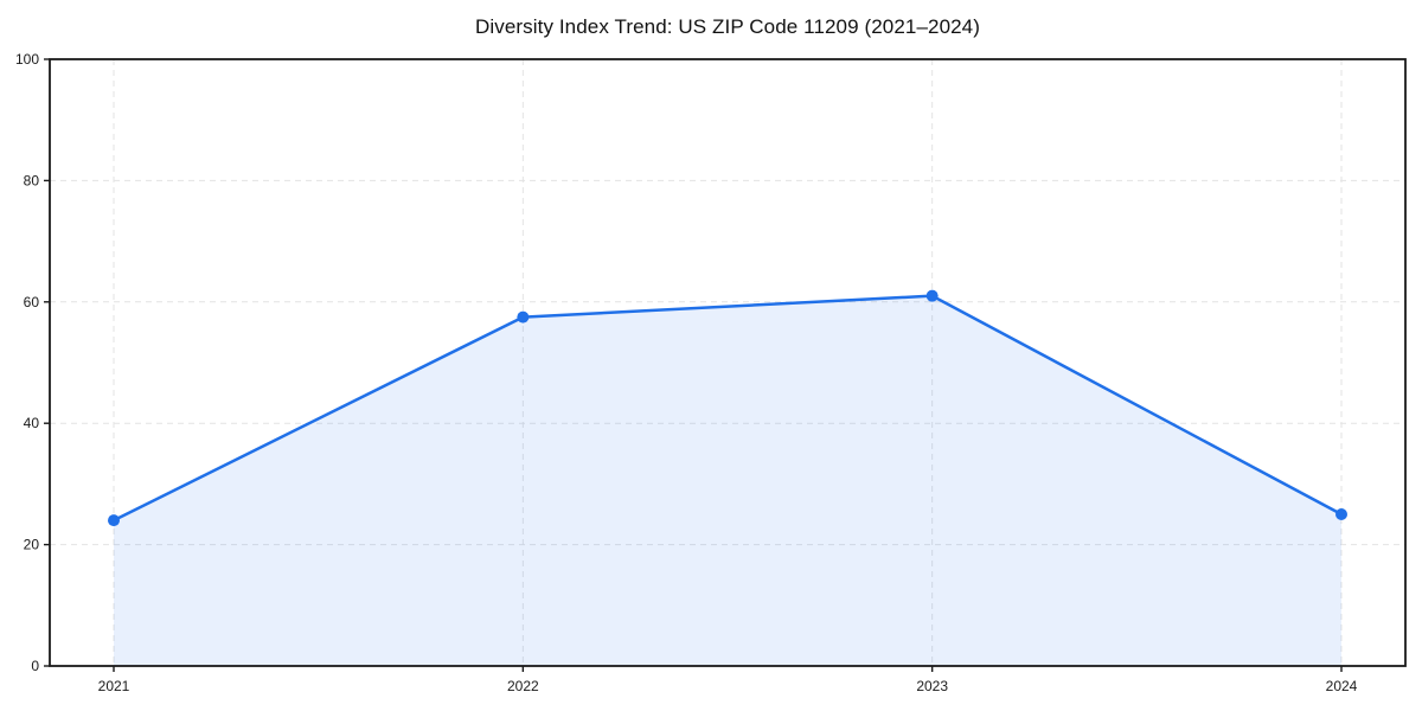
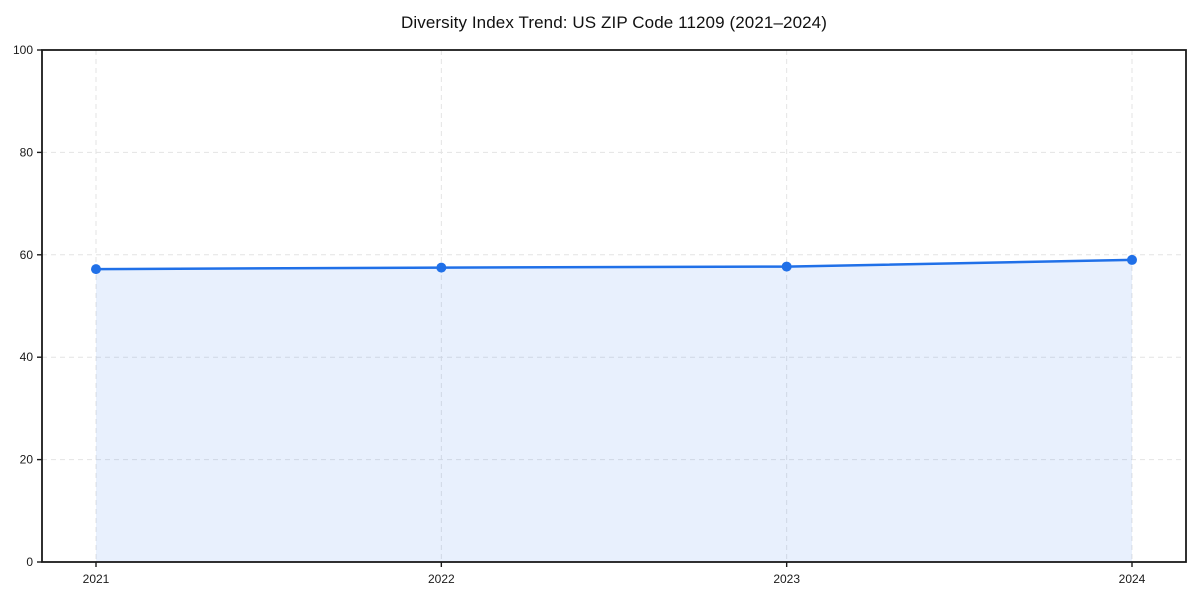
2021: 24 -> 57
2023: 61 -> 58
2024: 25 -> 59
